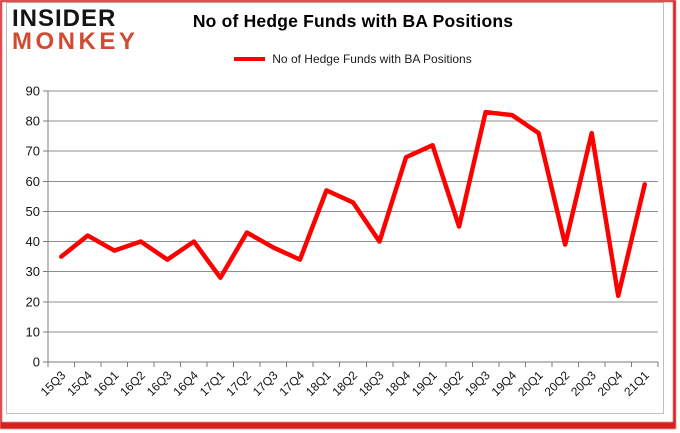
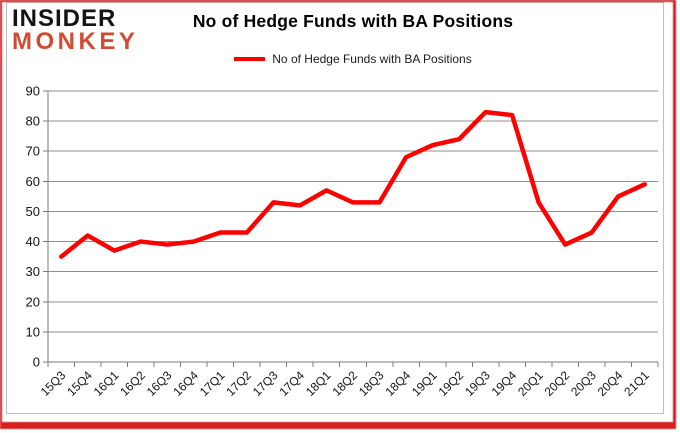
16Q3: 34 -> 39
17Q1: 28 -> 43
17Q3: 38 -> 53
17Q4: 34 -> 52
18Q3: 40 -> 53
19Q2: 45 -> 74
20Q1: 76 -> 53
20Q3: 76 -> 43
20Q4: 22 -> 55
